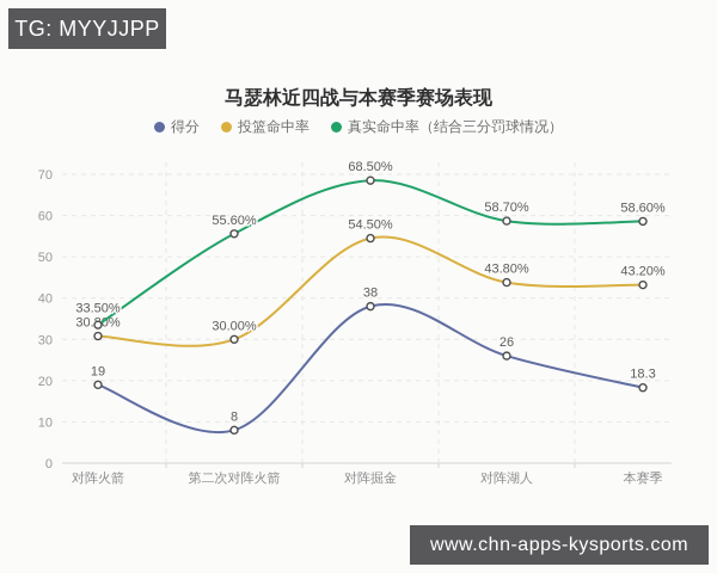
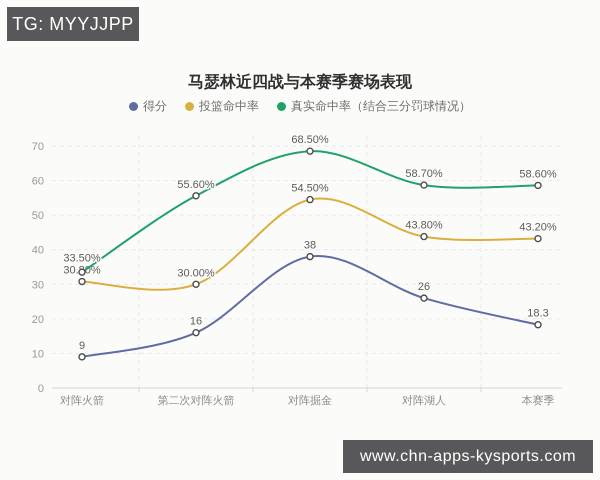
得分/对阵火箭: 19 -> 9
得分/第二次对阵火箭: 8 -> 16
